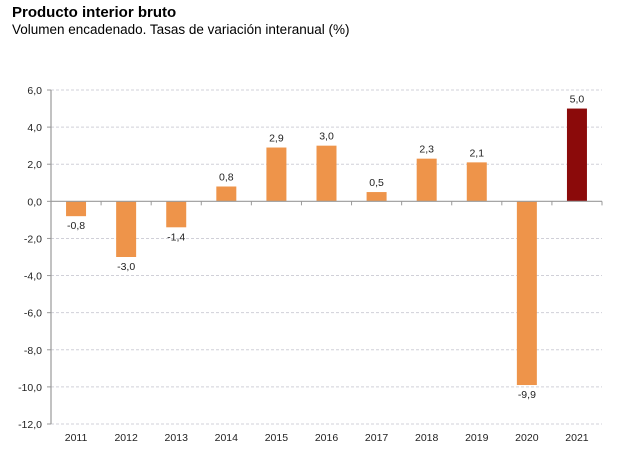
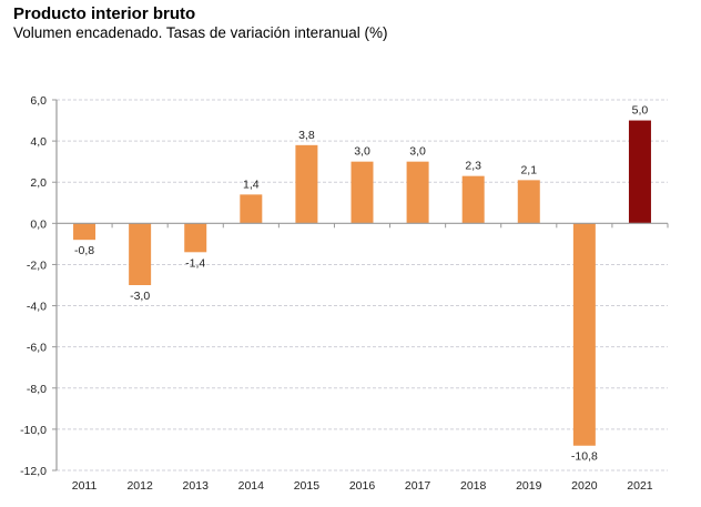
2014: 0,8 -> 1,4
2015: 2,9 -> 3,8
2017: 0,5 -> 3,0
2020: -9,9 -> -10,8
